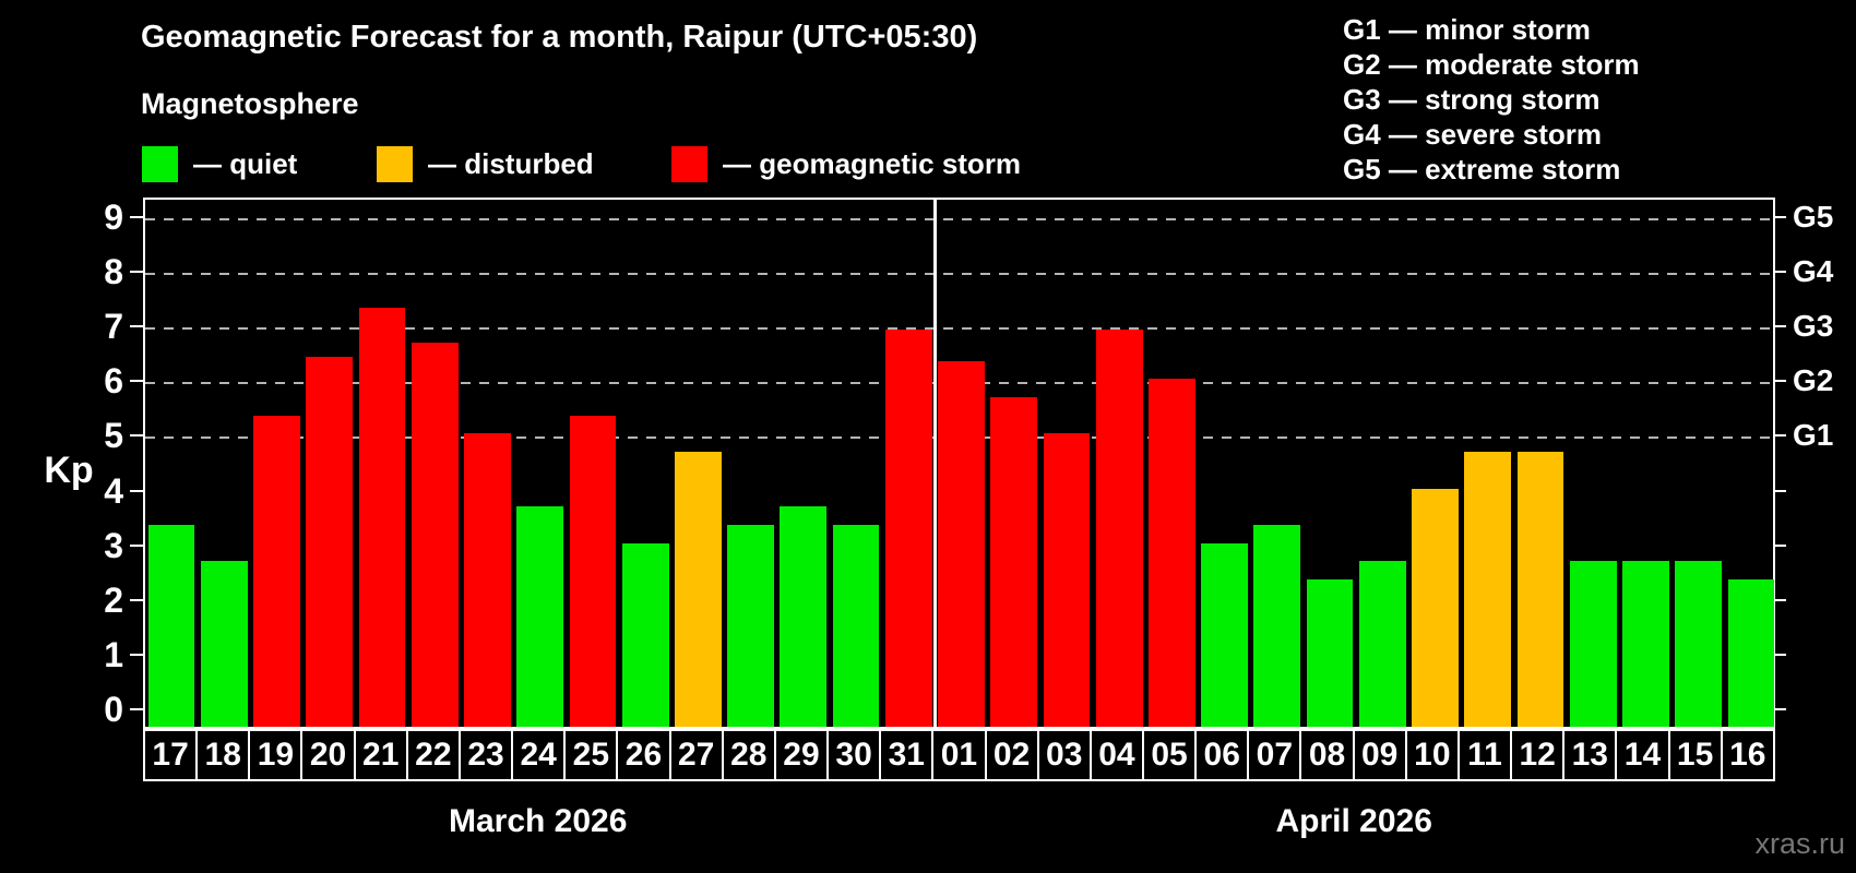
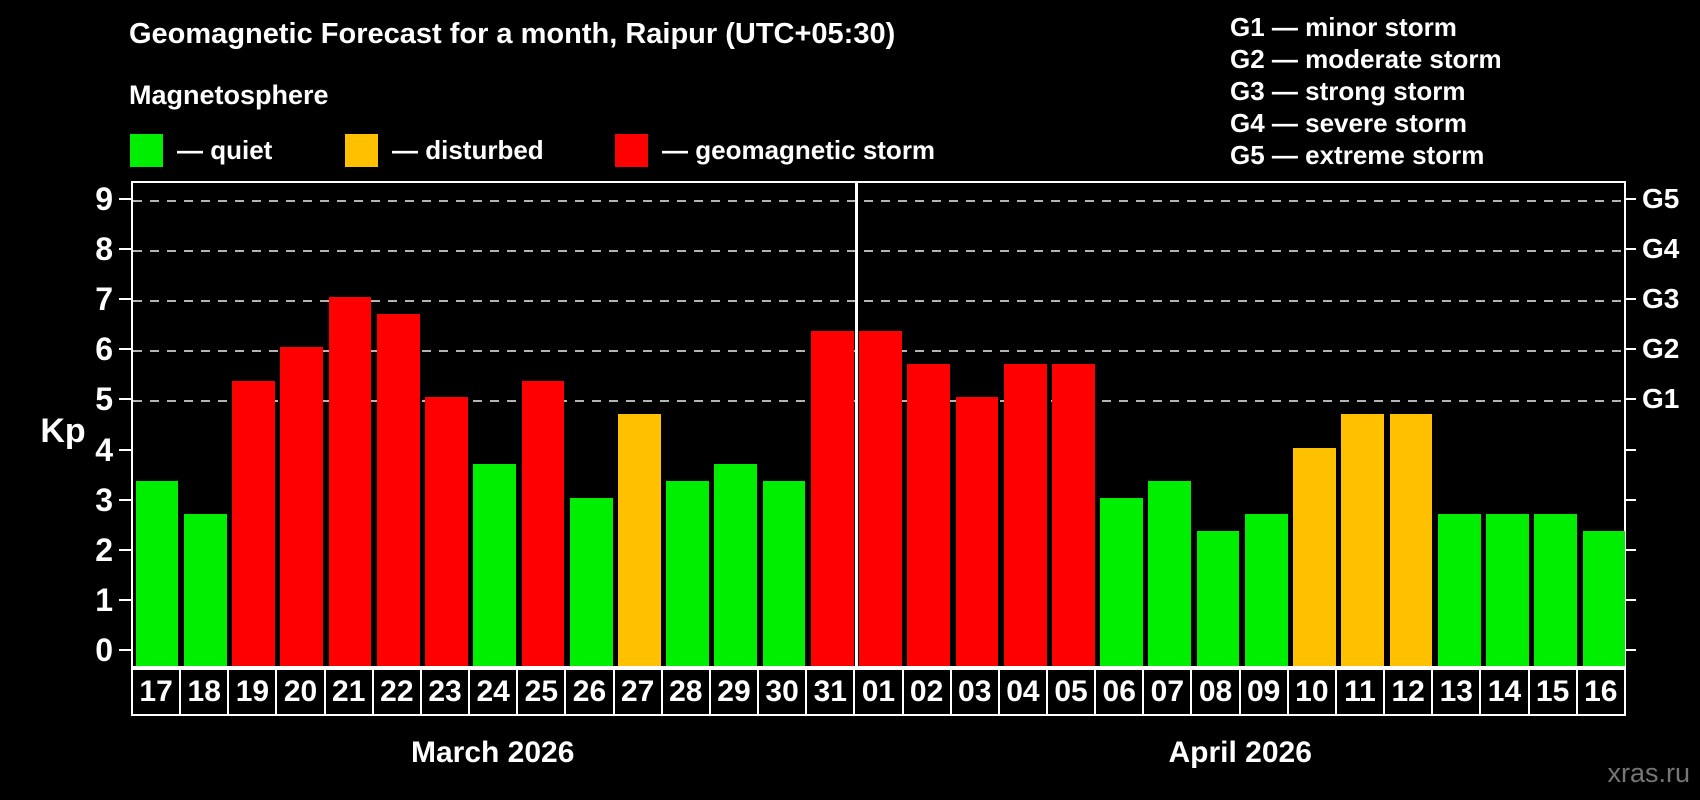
20: 6.4 -> 6.0
21: 7.3 -> 7.0
31: 6.9 -> 6.3
04: 6.9 -> 5.7
05: 6.0 -> 5.7
